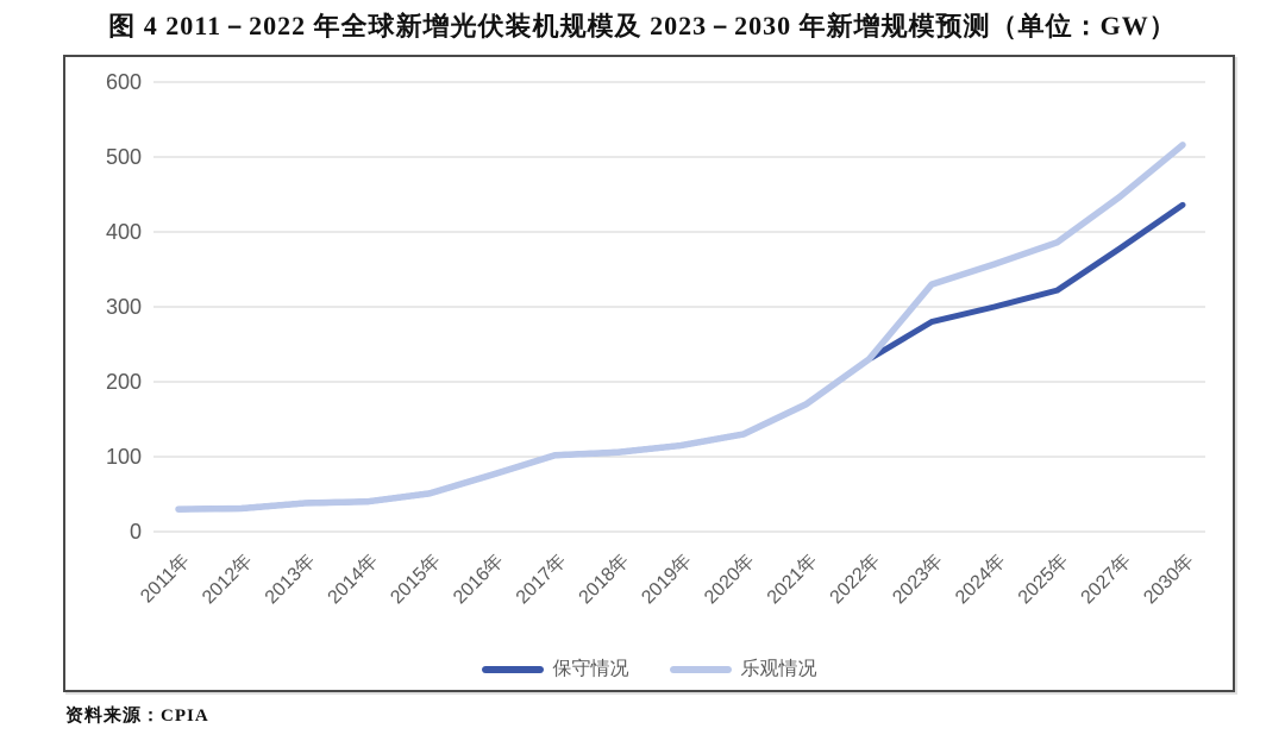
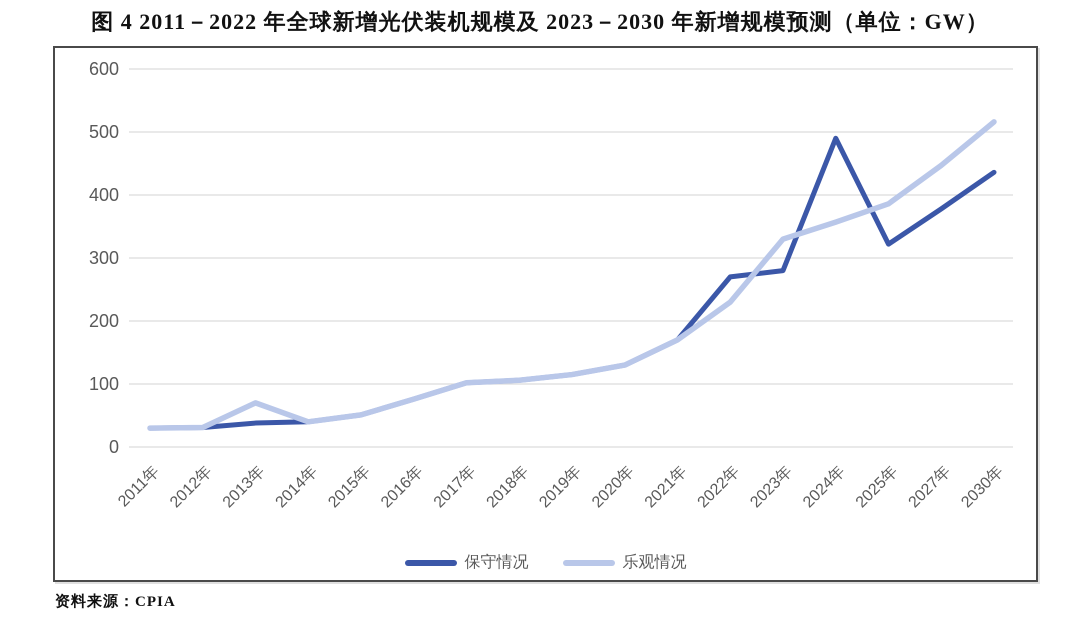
乐观情况/2013年: 40 -> 70
保守情况/2022年: 230 -> 270
保守情况/2024年: 300 -> 490
